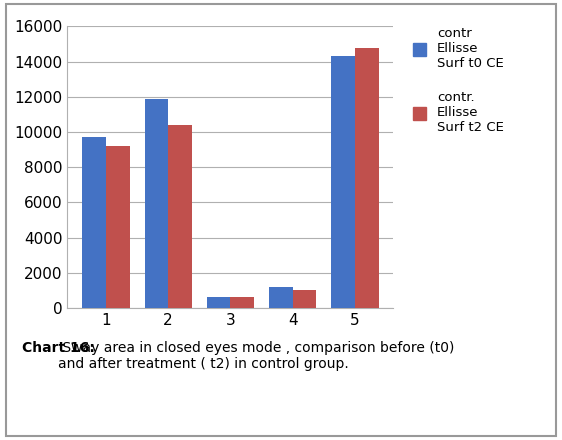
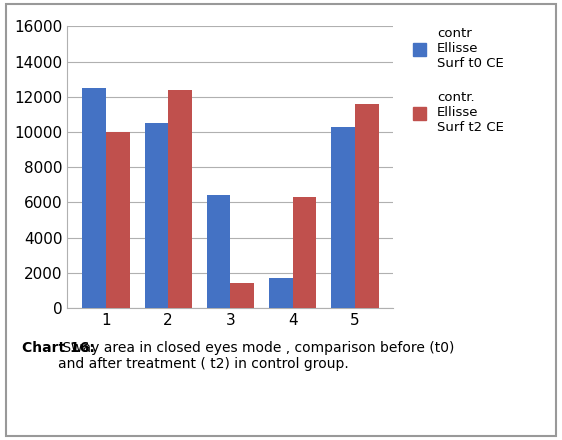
contr Ellisse Surf t0 CE/1: 9700 -> 12500
contr. Ellisse Surf t2 CE/1: 9200 -> 10000
contr Ellisse Surf t0 CE/2: 11900 -> 10500
contr. Ellisse Surf t2 CE/2: 10400 -> 12400
contr Ellisse Surf t0 CE/3: 600 -> 6400
contr. Ellisse Surf t2 CE/3: 600 -> 1400
contr Ellisse Surf t0 CE/4: 1200 -> 1700
contr. Ellisse Surf t2 CE/4: 1000 -> 6300
contr Ellisse Surf t0 CE/5: 14300 -> 10300
contr. Ellisse Surf t2 CE/5: 14800 -> 11600
